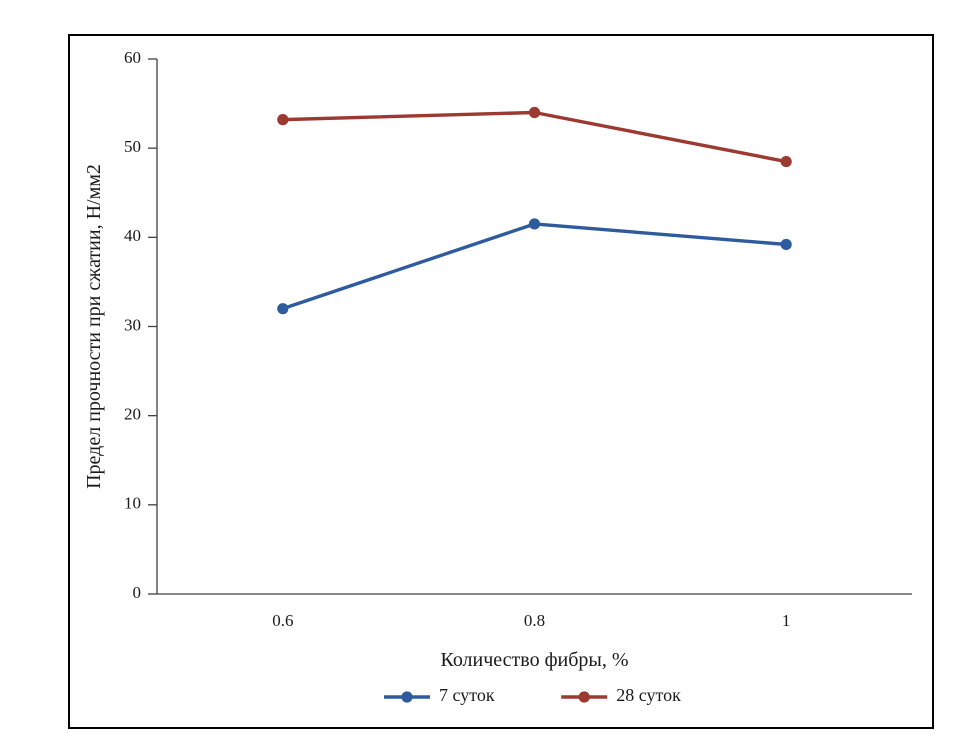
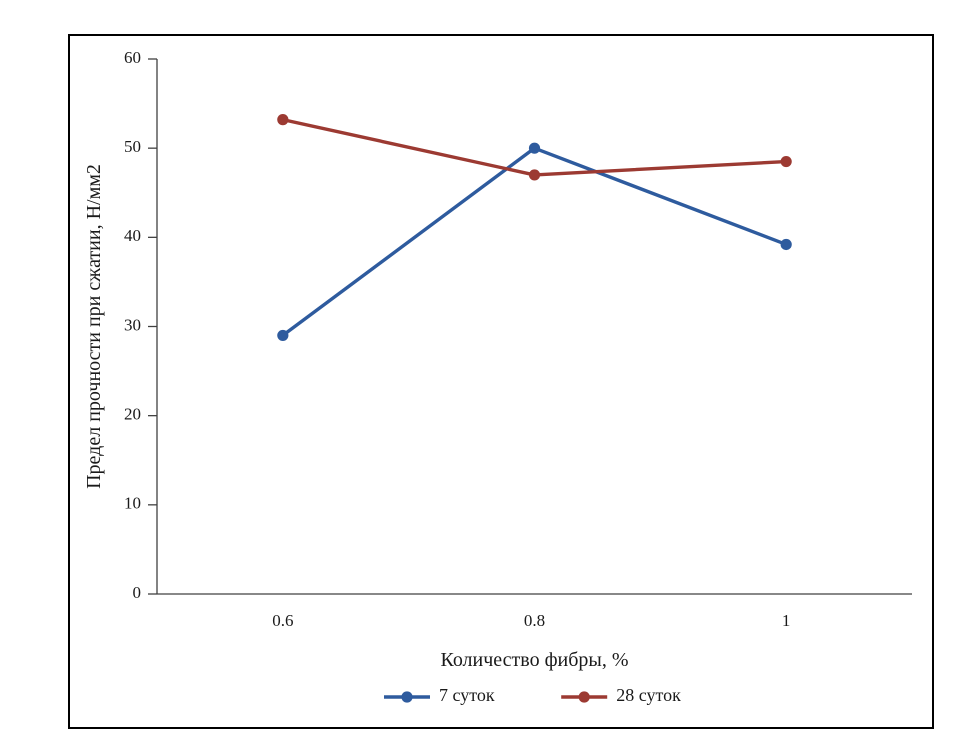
7 суток/0.6: 32 -> 29
7 суток/0.8: 42 -> 50
28 суток/0.8: 54 -> 47
